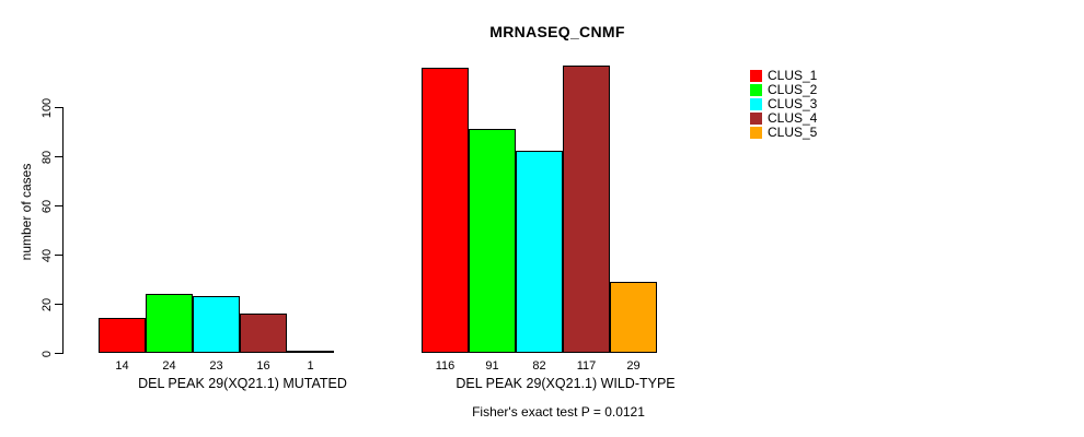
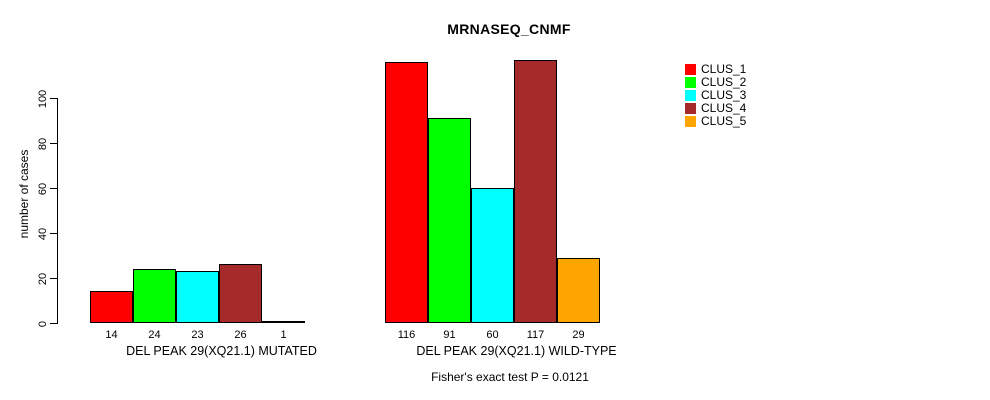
CLUS_4/DEL PEAK 29(XQ21.1) MUTATED: 16 -> 26
CLUS_3/DEL PEAK 29(XQ21.1) WILD-TYPE: 82 -> 60
